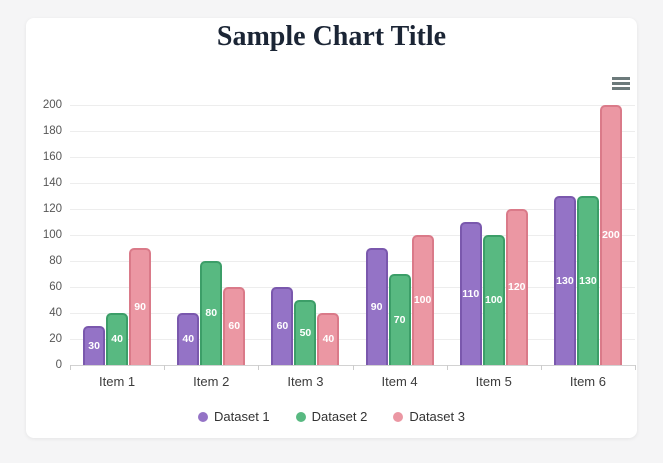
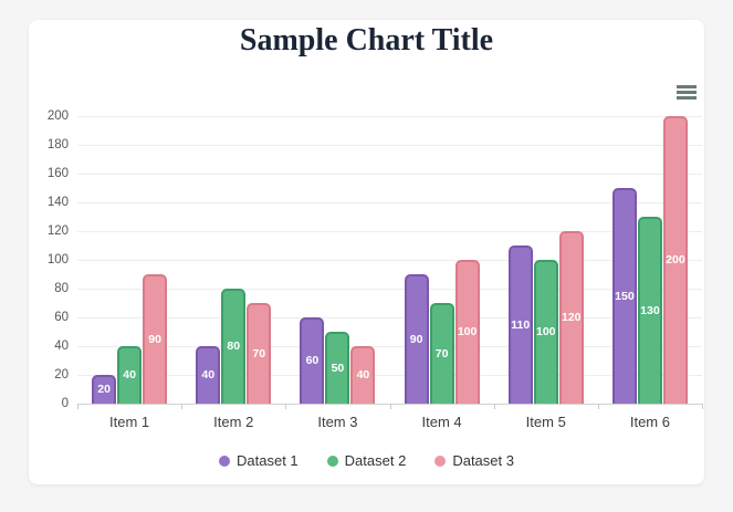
Dataset 1/Item 1: 30 -> 20
Dataset 3/Item 2: 60 -> 70
Dataset 1/Item 6: 130 -> 150
